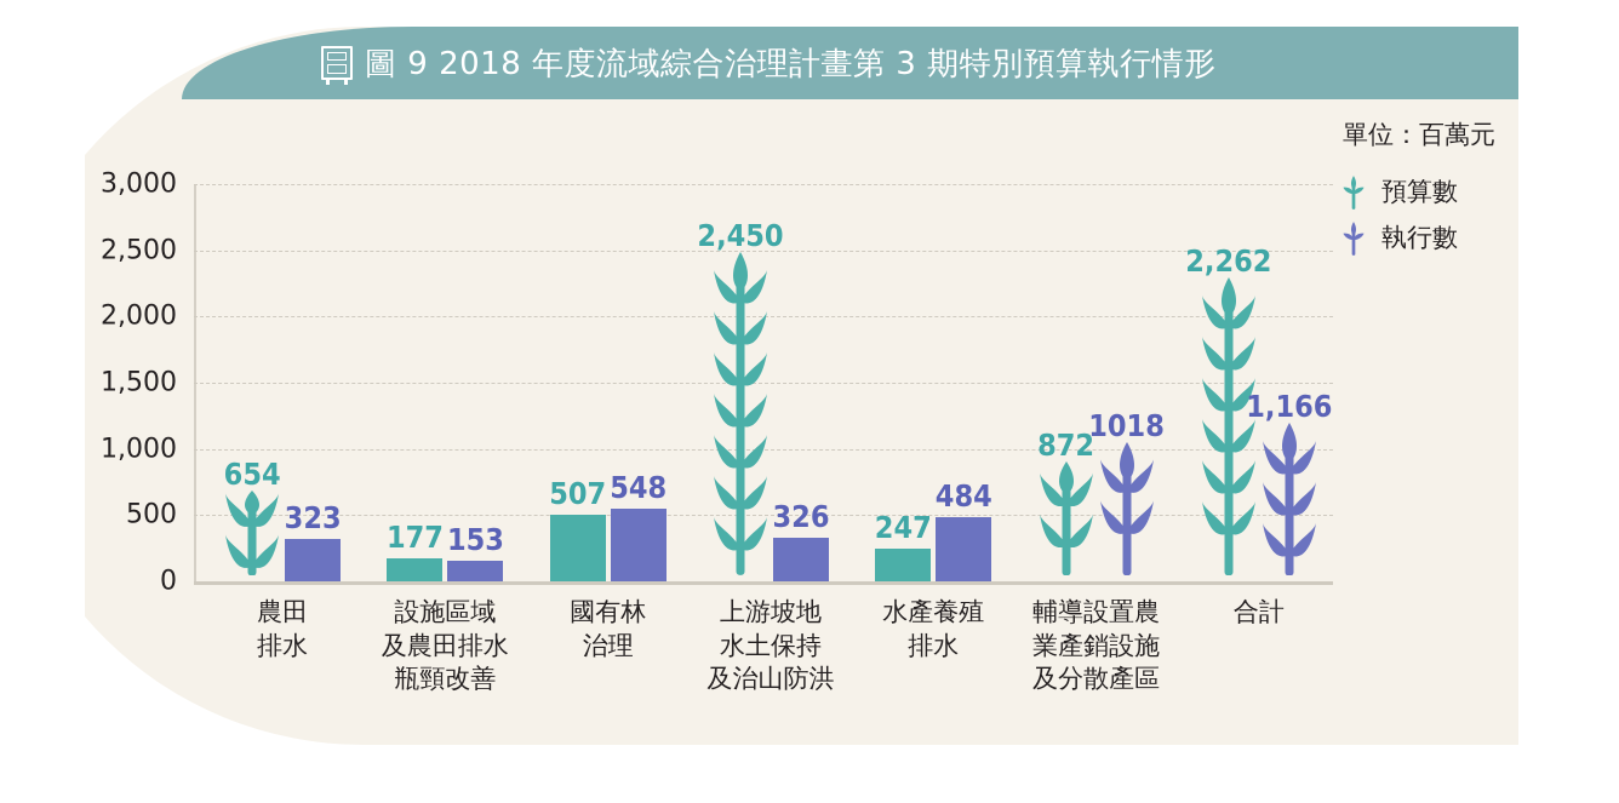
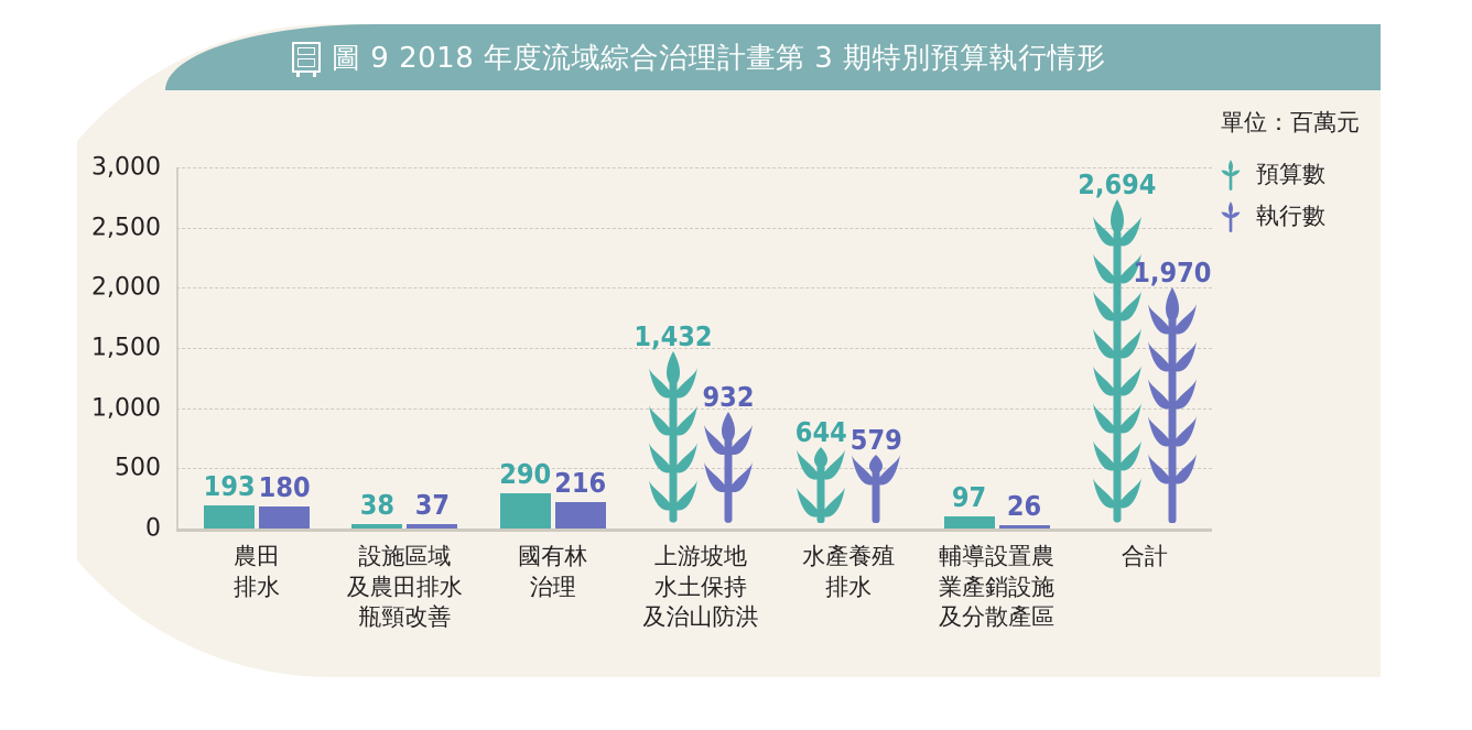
預算數/農田 排水: 654 -> 193
執行數/農田 排水: 323 -> 180
預算數/設施區域 及農田排水 瓶頸改善: 177 -> 38
執行數/設施區域 及農田排水 瓶頸改善: 153 -> 37
預算數/國有林 治理: 507 -> 290
執行數/國有林 治理: 548 -> 216
預算數/上游坡地 水土保持 及治山防洪: 2,450 -> 1,432
執行數/上游坡地 水土保持 及治山防洪: 326 -> 932
預算數/水產養殖 排水: 247 -> 644
執行數/水產養殖 排水: 484 -> 579
預算數/輔導設置農 業產銷設施 及分散產區: 872 -> 97
執行數/輔導設置農 業產銷設施 及分散產區: 1018 -> 26
預算數/合計: 2,262 -> 2,694
執行數/合計: 1,166 -> 1,970
